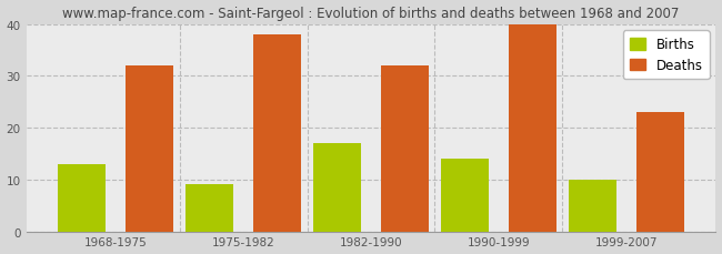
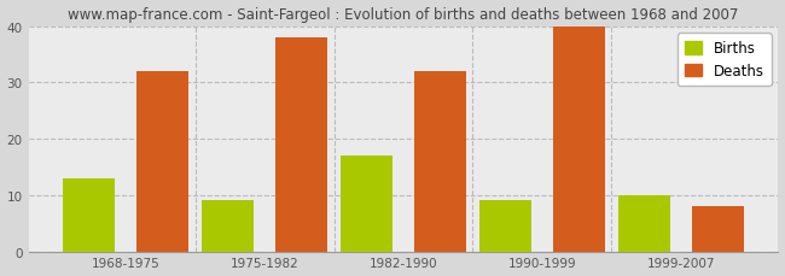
Births/1990-1999: 14 -> 9
Deaths/1999-2007: 23 -> 8
